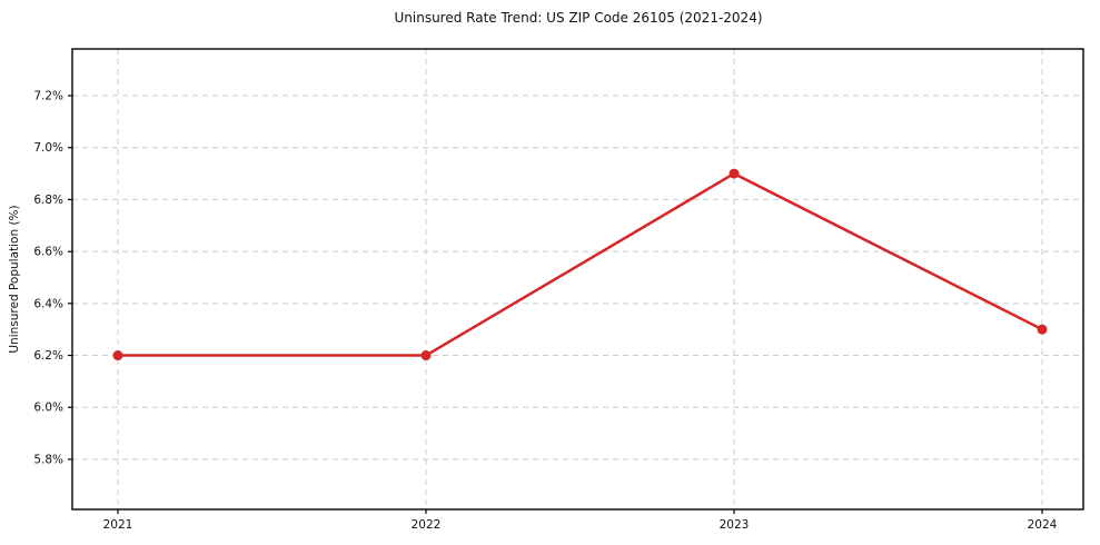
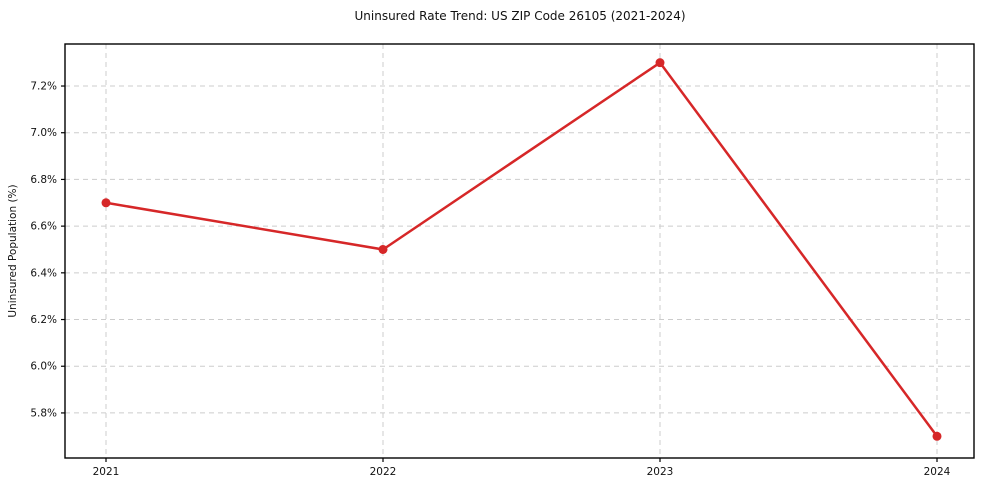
2021: 6.2% -> 6.7%
2022: 6.2% -> 6.5%
2023: 6.9% -> 7.3%
2024: 6.3% -> 5.7%
